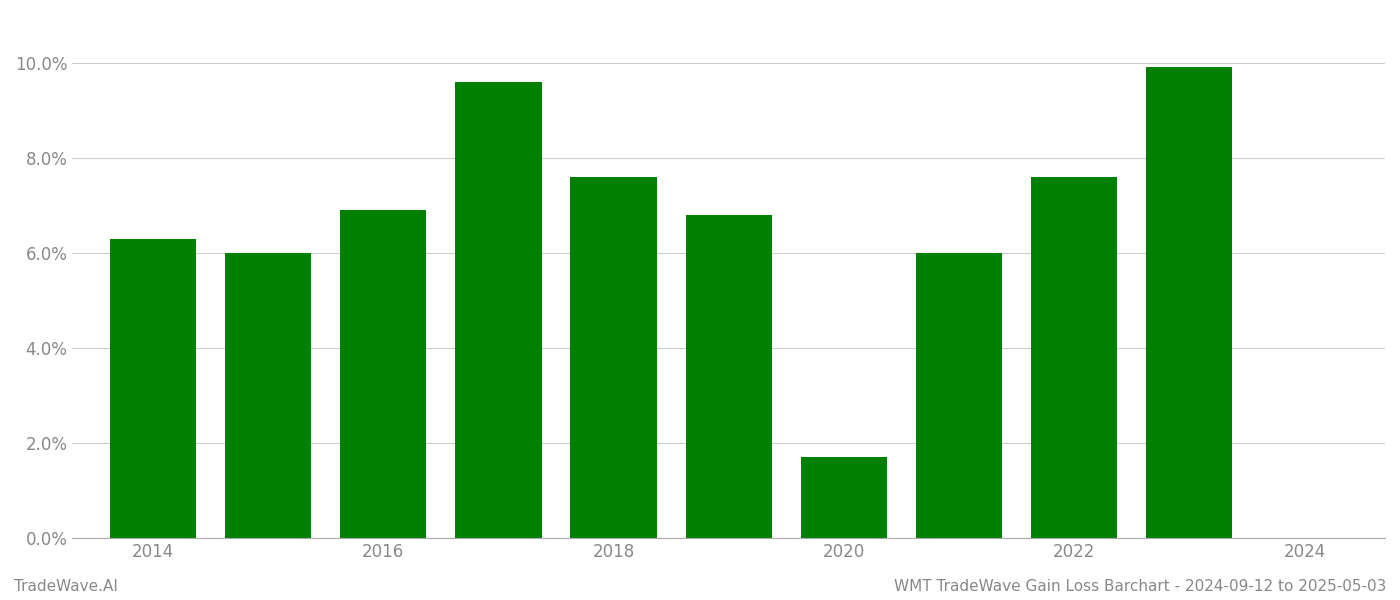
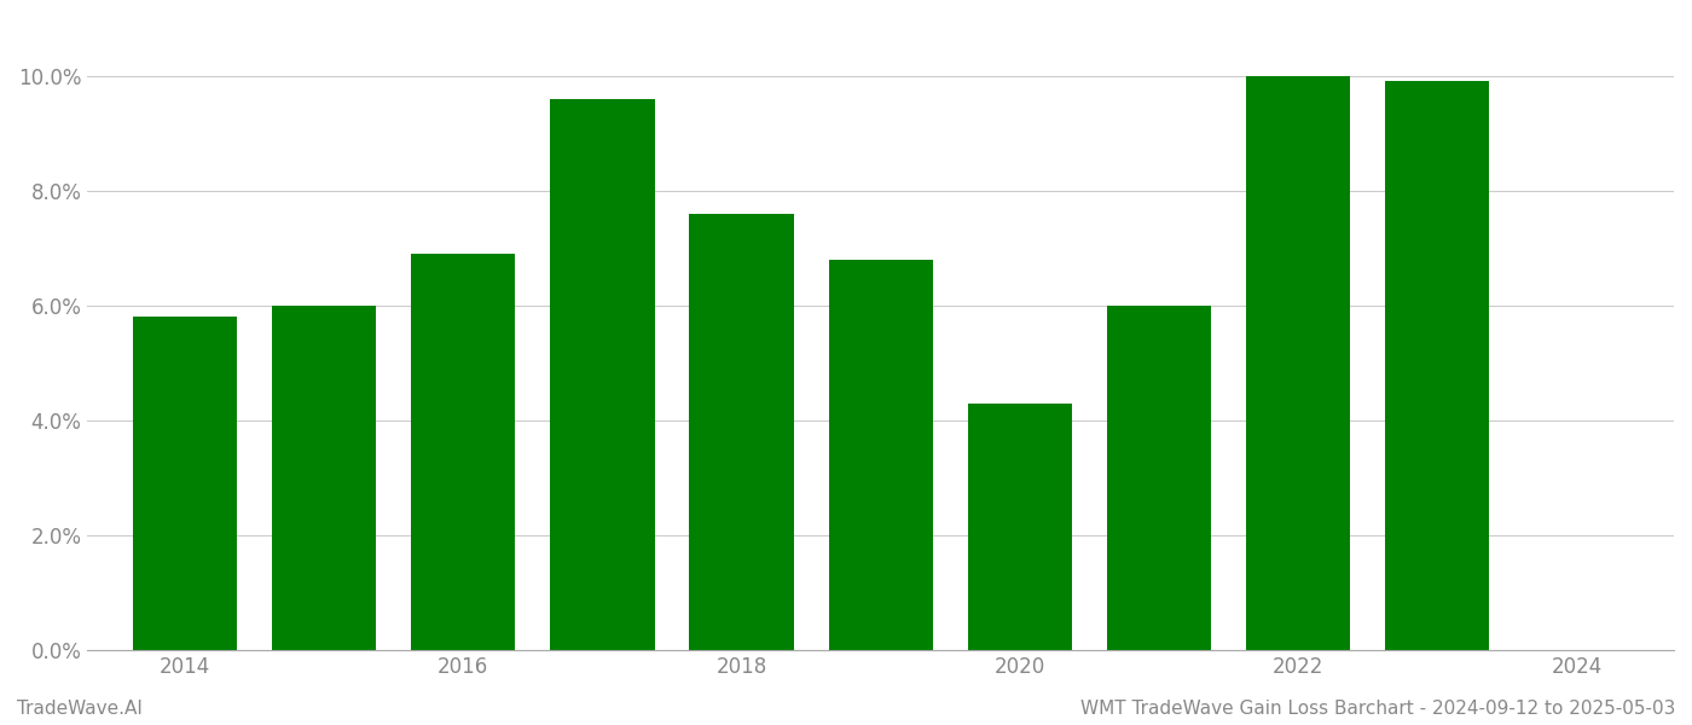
2014: 6.3% -> 5.8%
2020: 1.7% -> 4.3%
2022: 7.6% -> 10.0%
